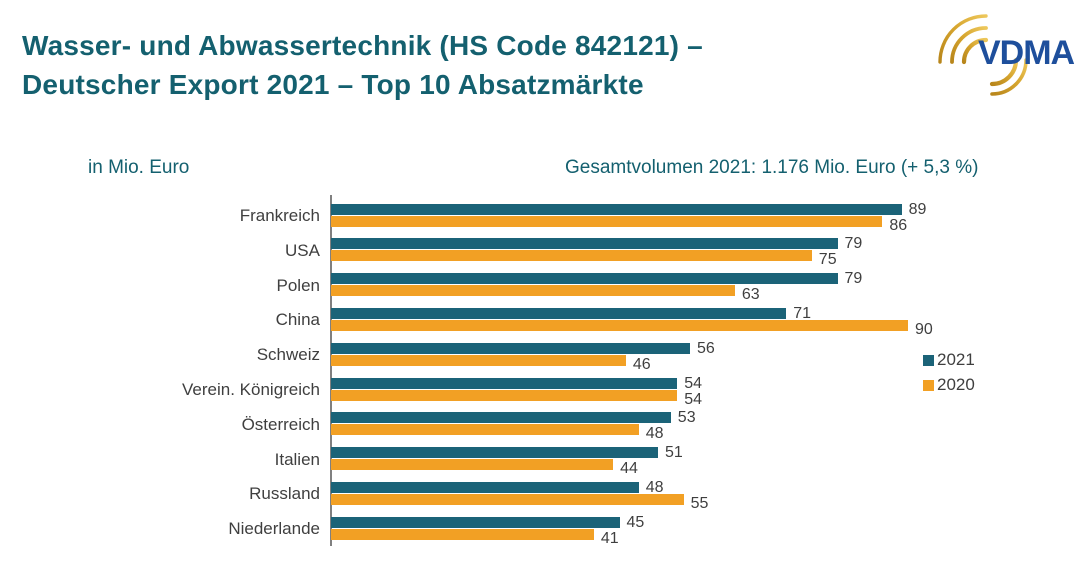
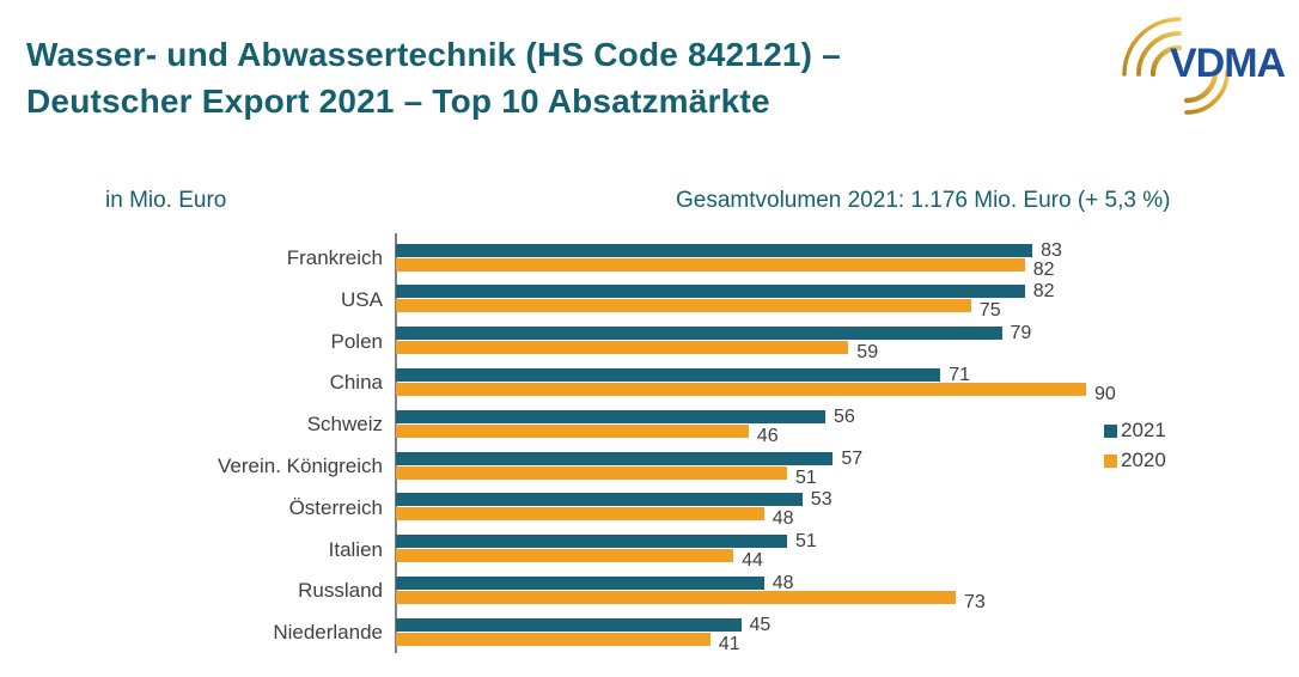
2021/Frankreich: 89 -> 83
2020/Frankreich: 86 -> 82
2021/USA: 79 -> 82
2020/Polen: 63 -> 59
2021/Verein. Königreich: 54 -> 57
2020/Verein. Königreich: 54 -> 51
2020/Russland: 55 -> 73
